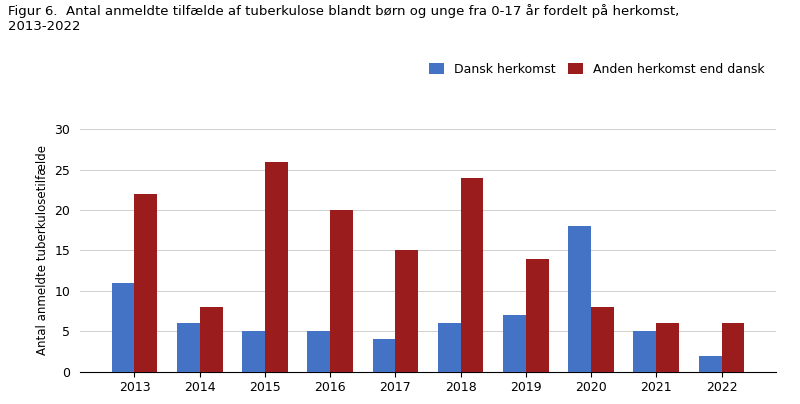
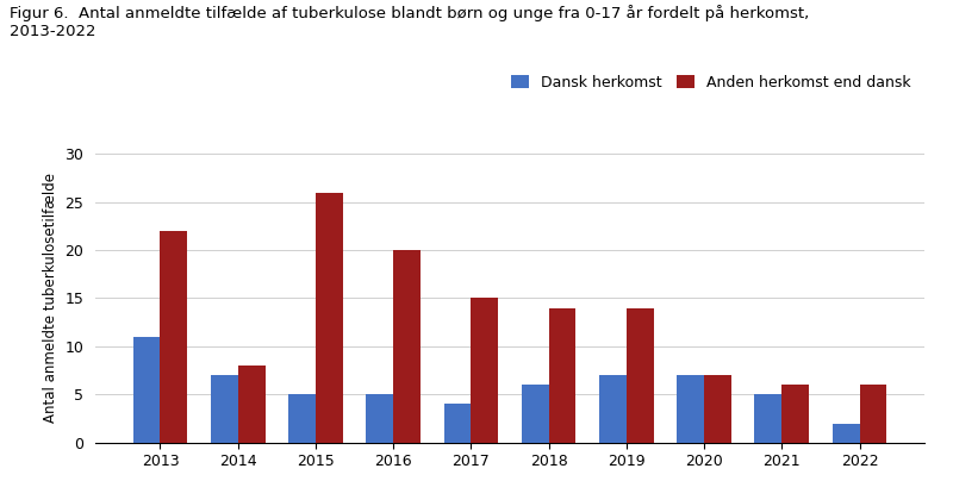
Dansk herkomst/2014: 6 -> 7
Anden herkomst end dansk/2018: 24 -> 14
Dansk herkomst/2020: 18 -> 7
Anden herkomst end dansk/2020: 8 -> 7
